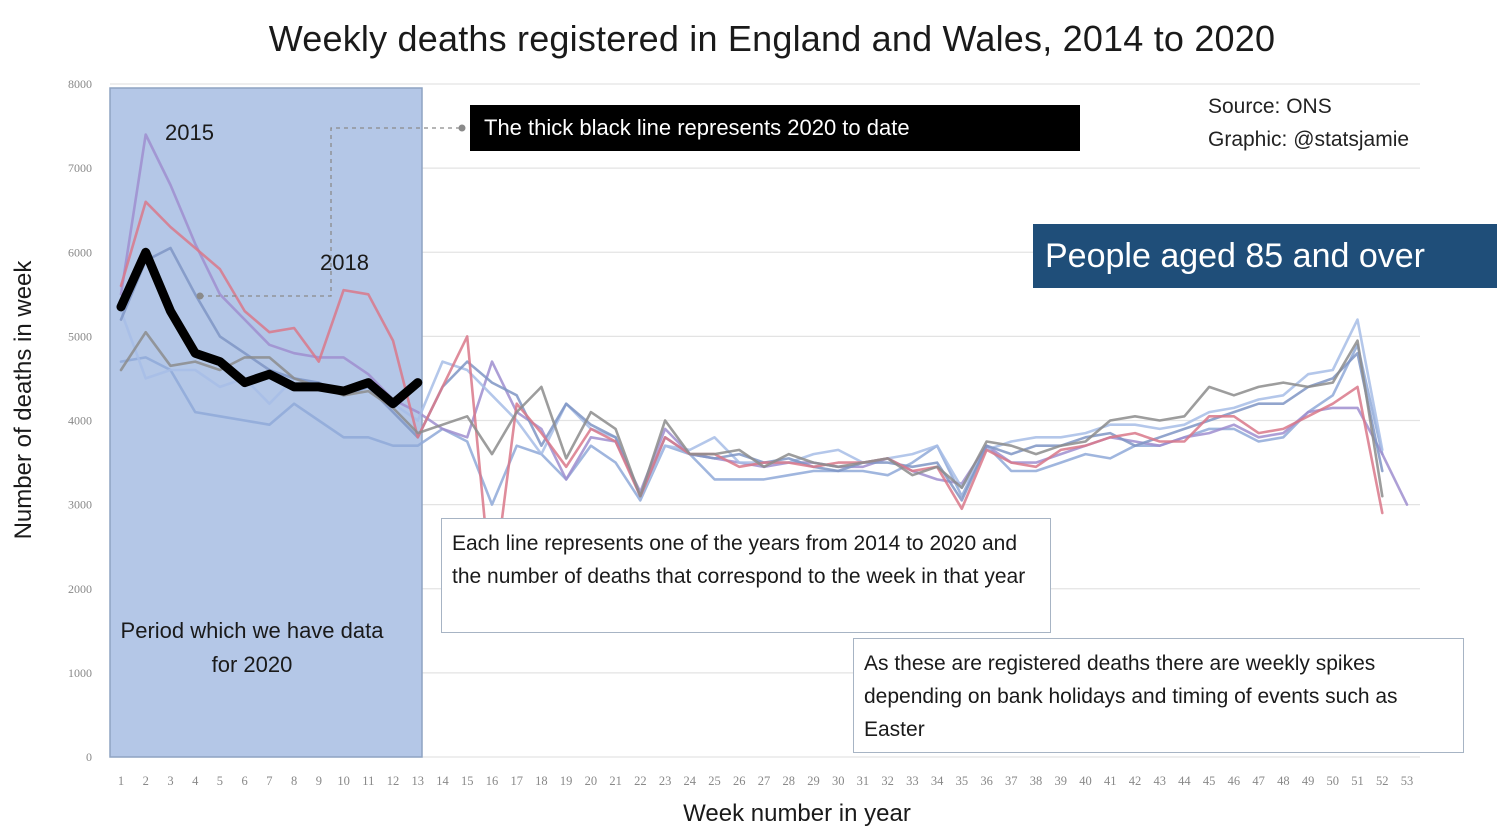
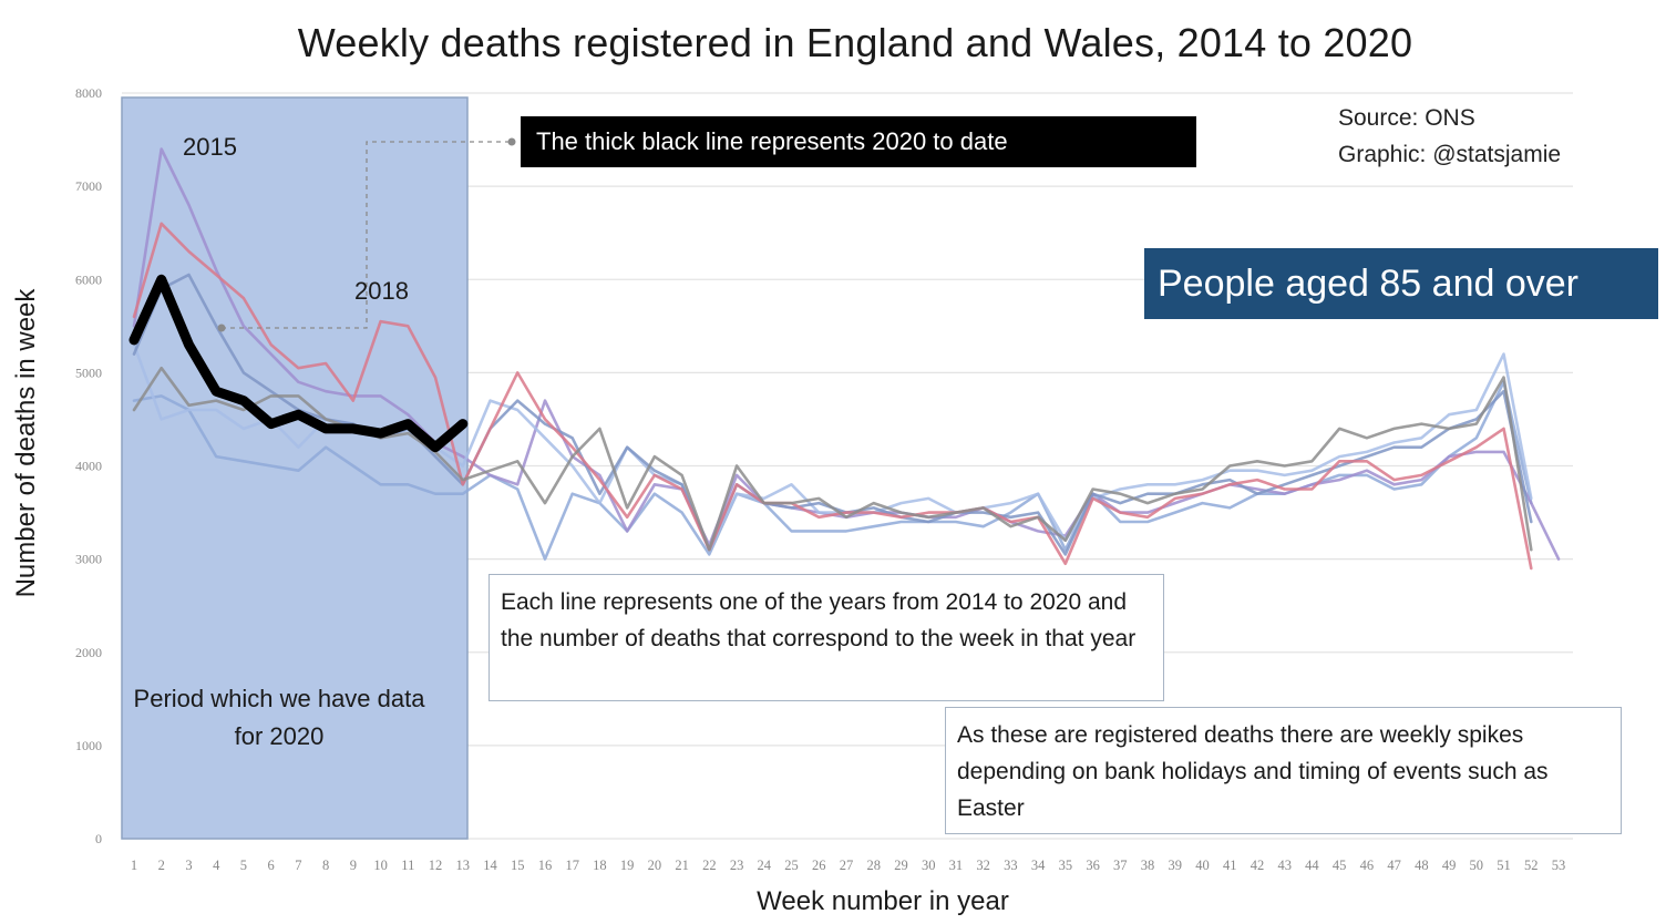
2018/16: 1900 -> 4500
